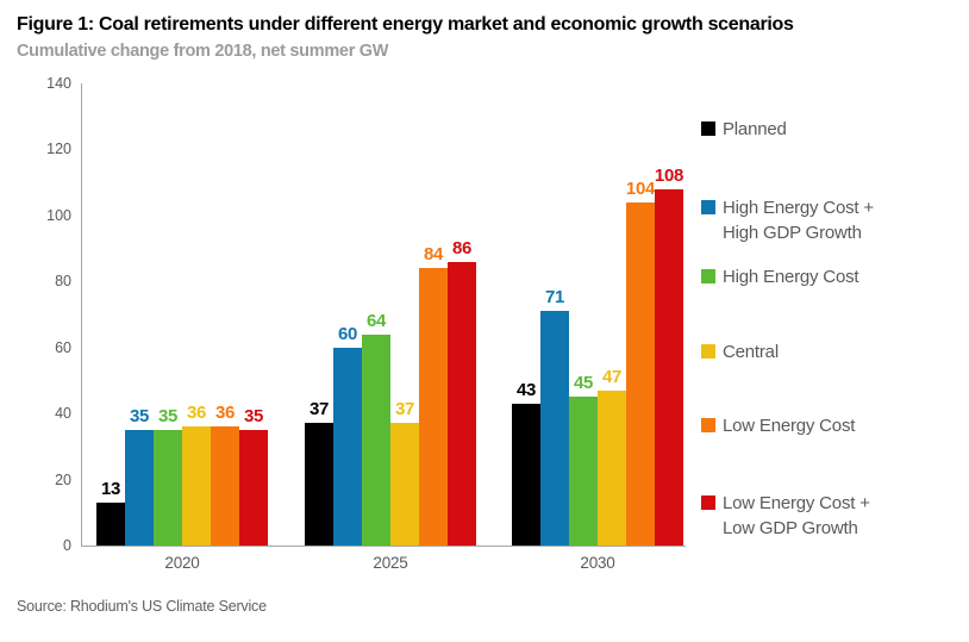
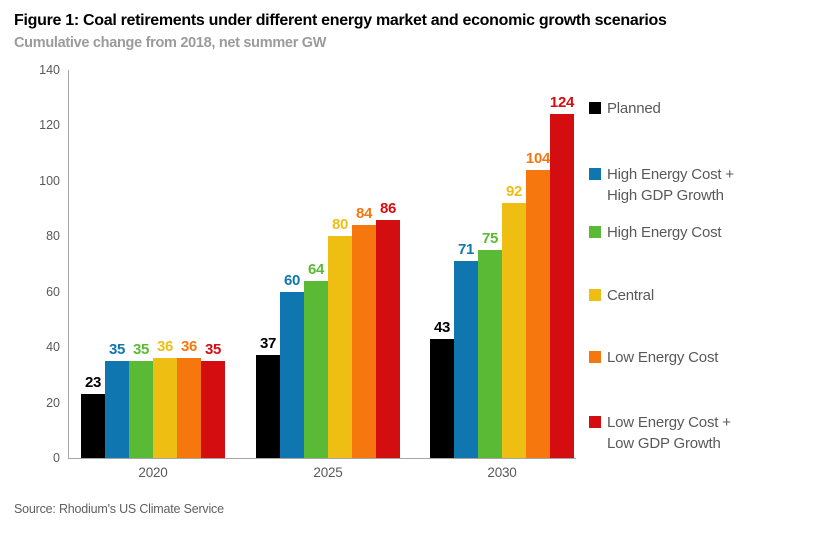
Planned/2020: 13 -> 23
Central/2025: 37 -> 80
High Energy Cost/2030: 45 -> 75
Central/2030: 47 -> 92
Low Energy Cost + Low GDP Growth/2030: 108 -> 124
